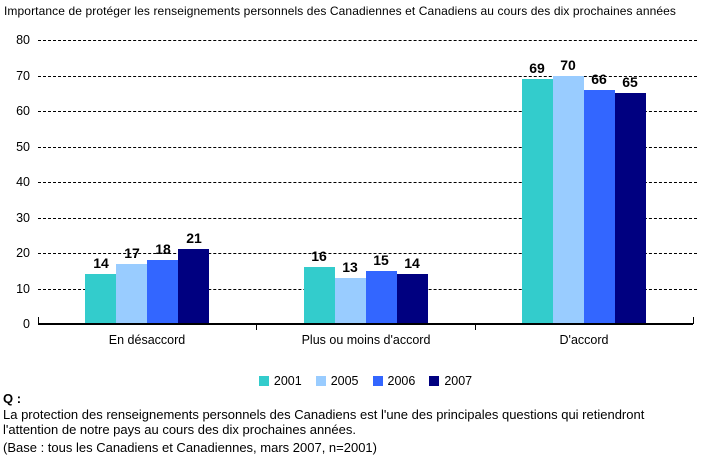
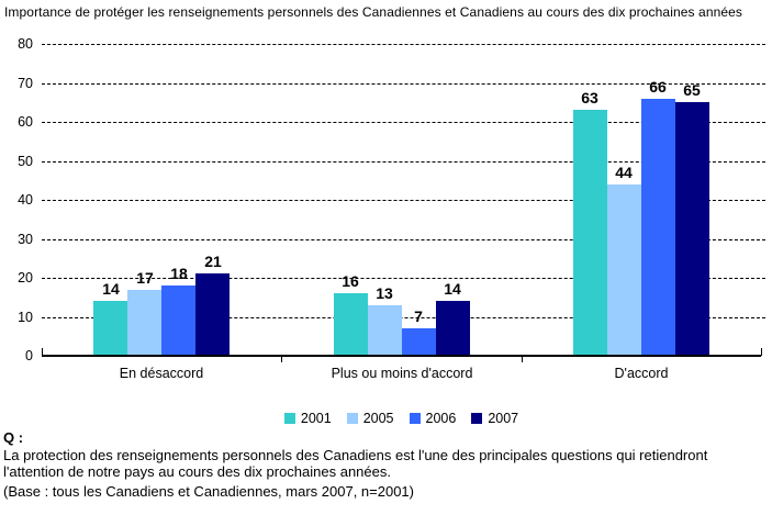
2006/Plus ou moins d'accord: 15 -> 7
2001/D'accord: 69 -> 63
2005/D'accord: 70 -> 44
